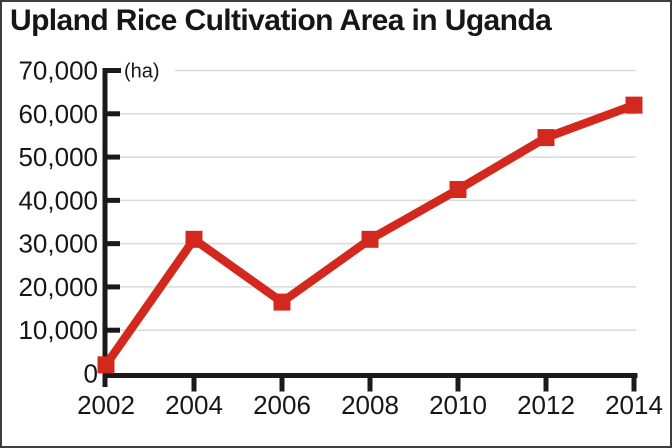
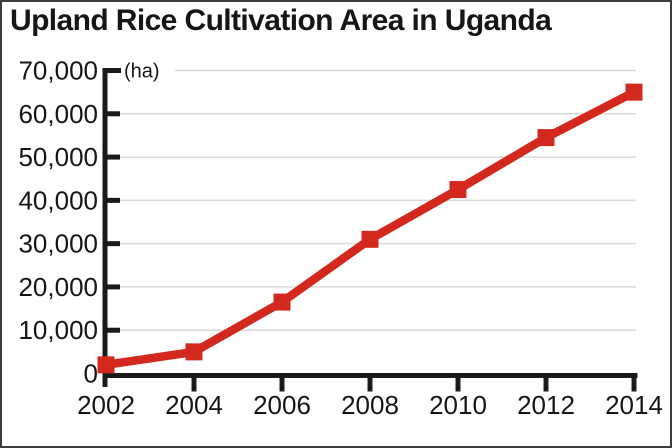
2004: 31000 -> 5000
2014: 62000 -> 65000
